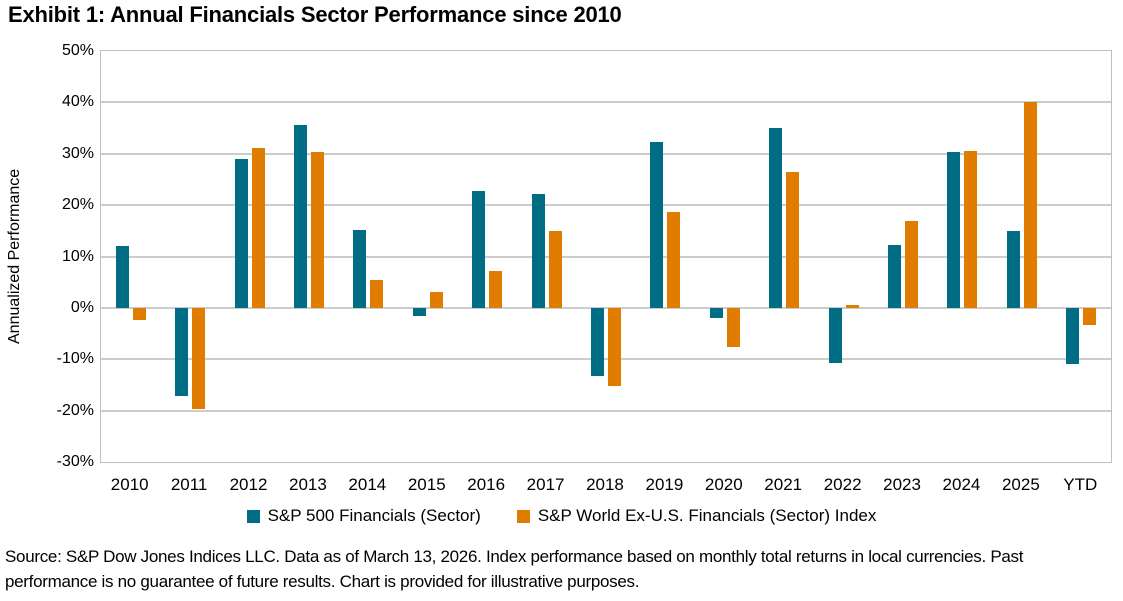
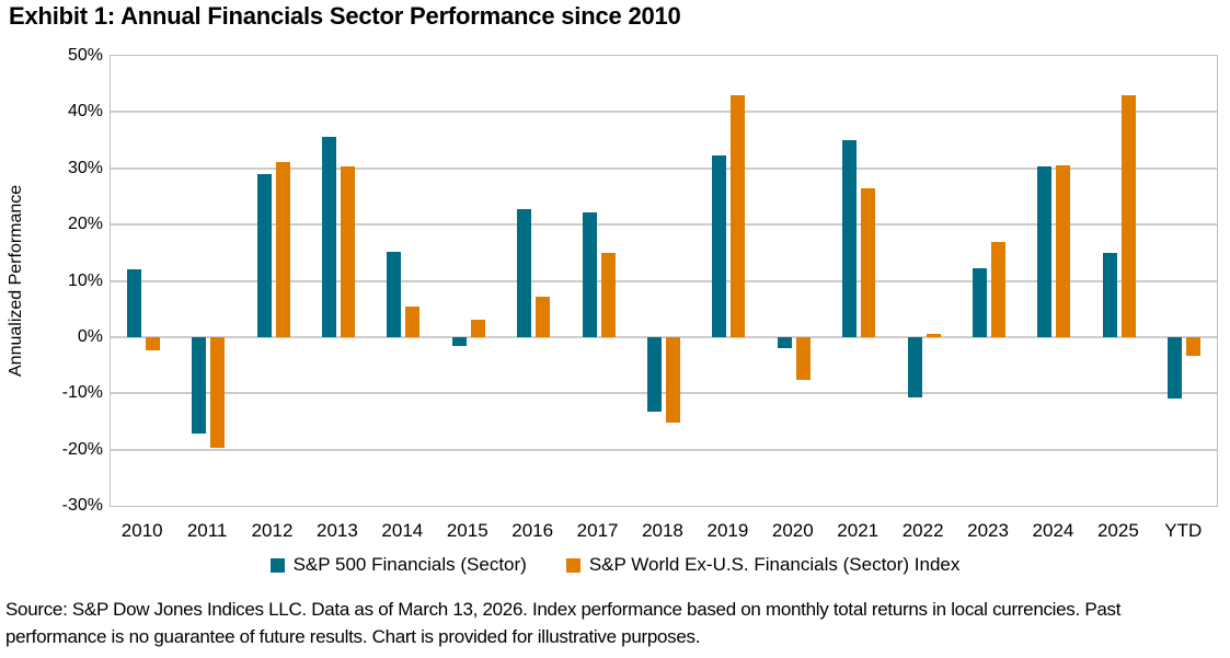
S&P World Ex-U.S. Financials (Sector) Index/2019: 19% -> 43%
S&P World Ex-U.S. Financials (Sector) Index/2025: 40% -> 43%
